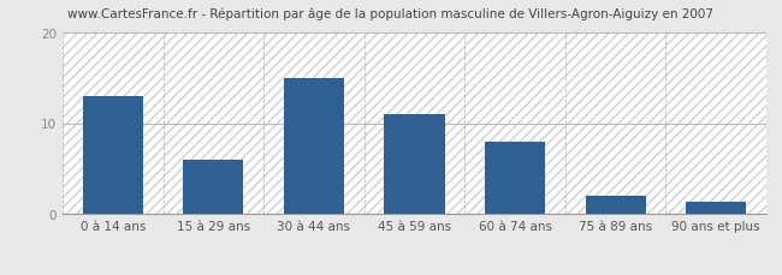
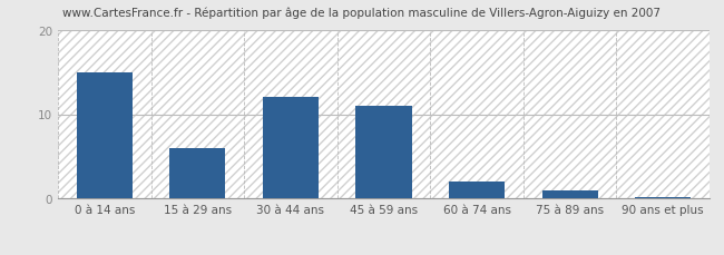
0 à 14 ans: 13.0 -> 15.0
30 à 44 ans: 15.0 -> 12.0
60 à 74 ans: 8.0 -> 2.0
75 à 89 ans: 2.0 -> 1.0
90 ans et plus: 1.4 -> 0.2
